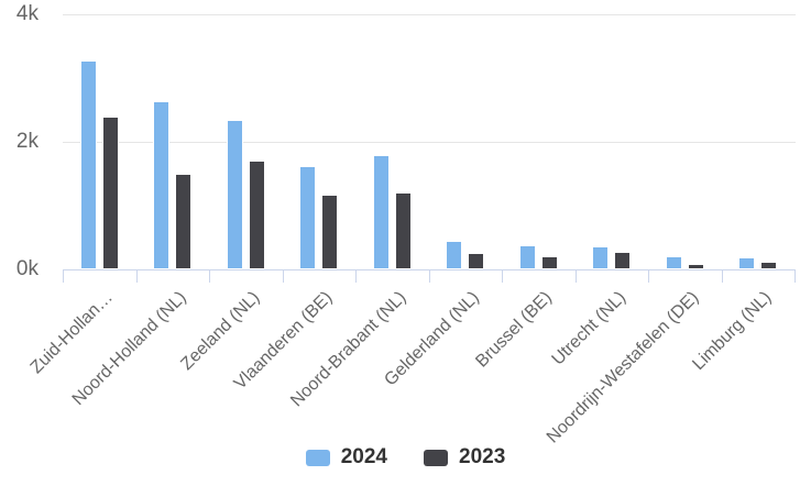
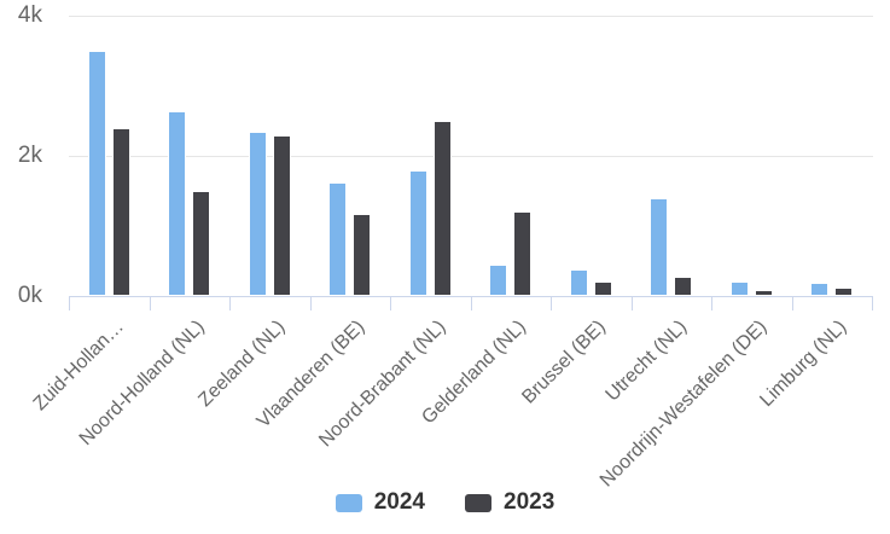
2024/Zuid-Hollan…: 3.3k -> 3.5k
2023/Zeeland (NL): 1.7k -> 2.3k
2023/Noord-Brabant (NL): 1.2k -> 2.5k
2023/Gelderland (NL): 0.3k -> 1.2k
2024/Utrecht (NL): 0.4k -> 1.4k
